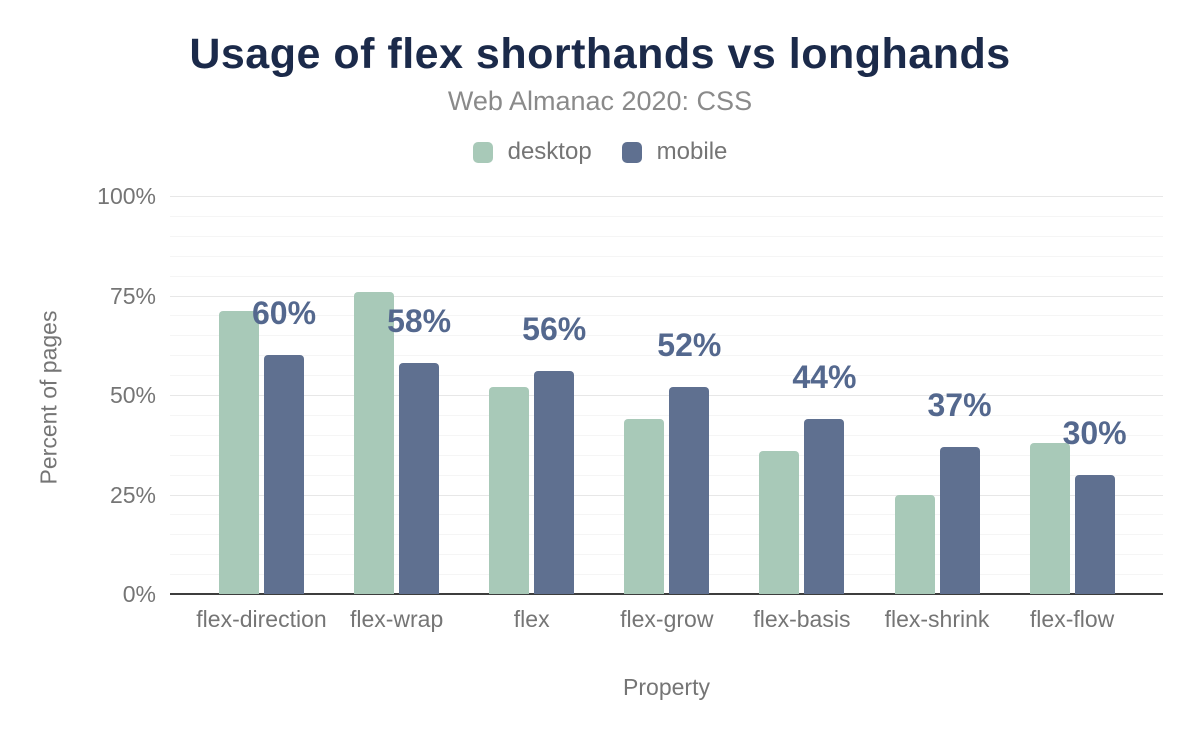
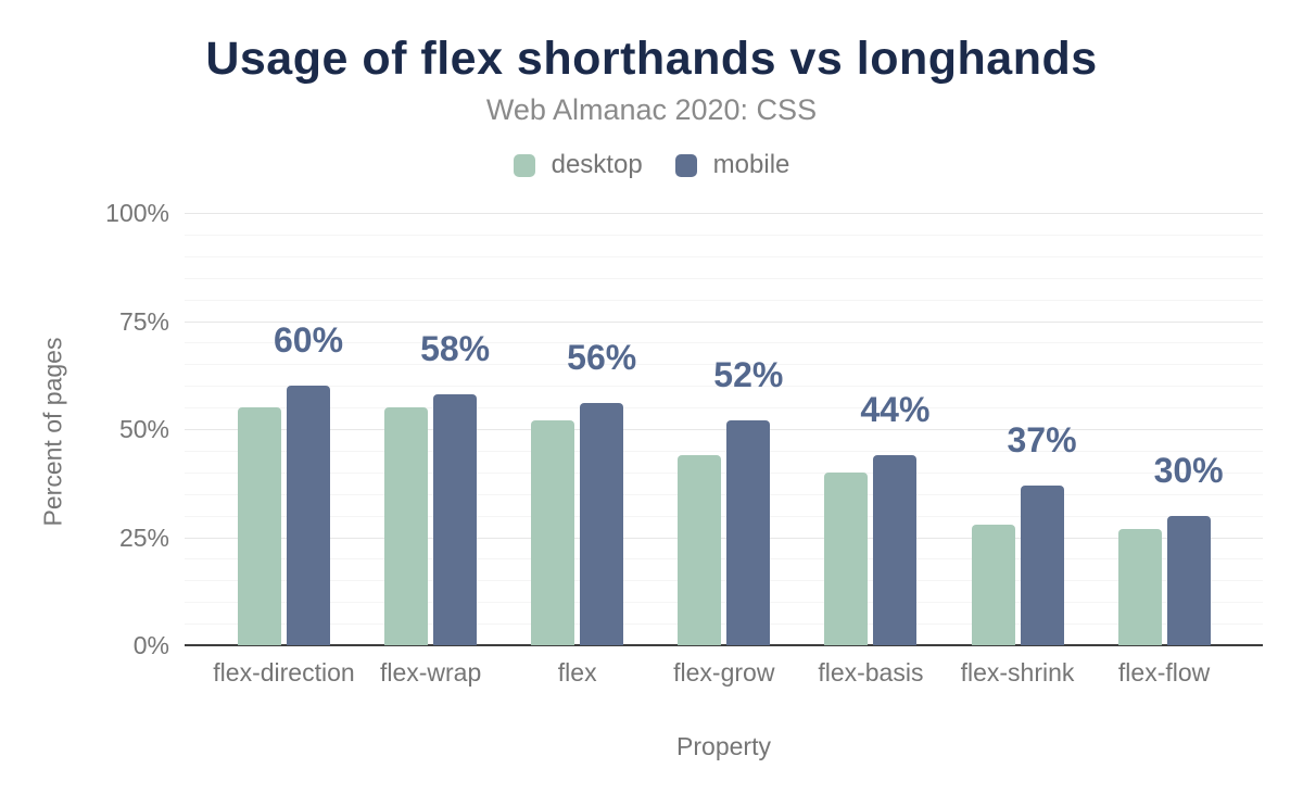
desktop/flex-direction: 71% -> 55%
desktop/flex-wrap: 76% -> 55%
desktop/flex-basis: 36% -> 40%
desktop/flex-shrink: 25% -> 28%
desktop/flex-flow: 38% -> 27%
